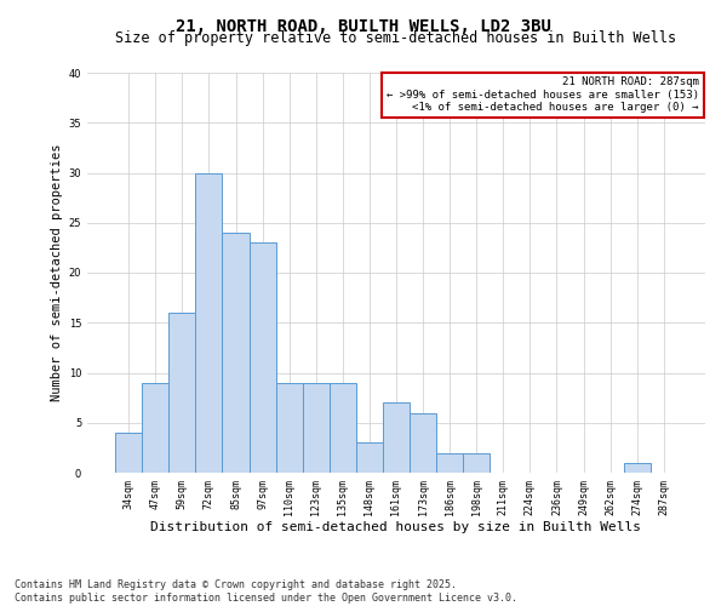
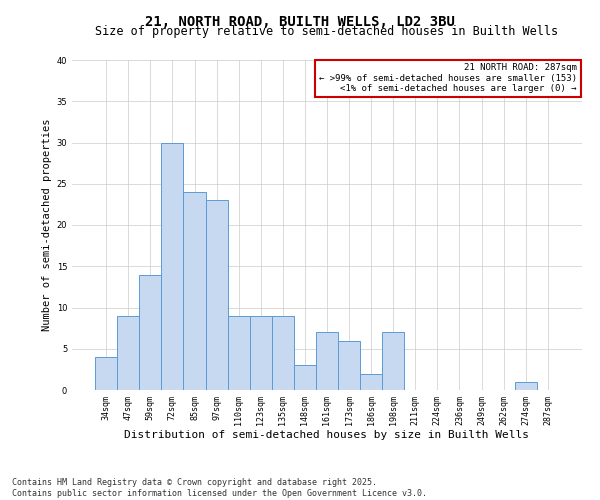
59sqm: 16 -> 14
198sqm: 2 -> 7
